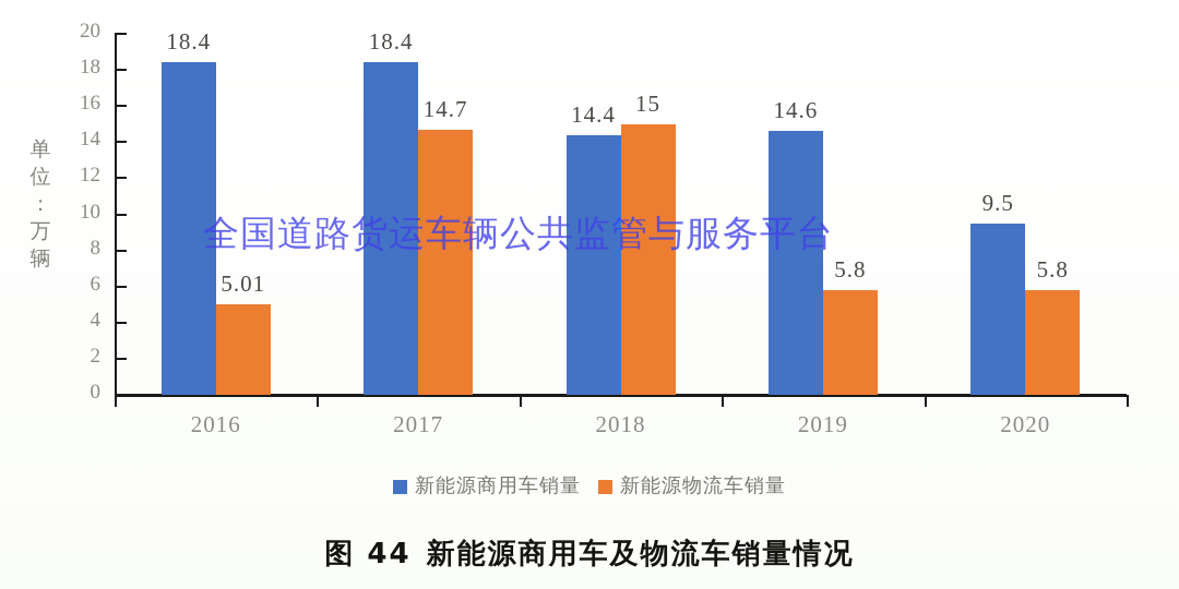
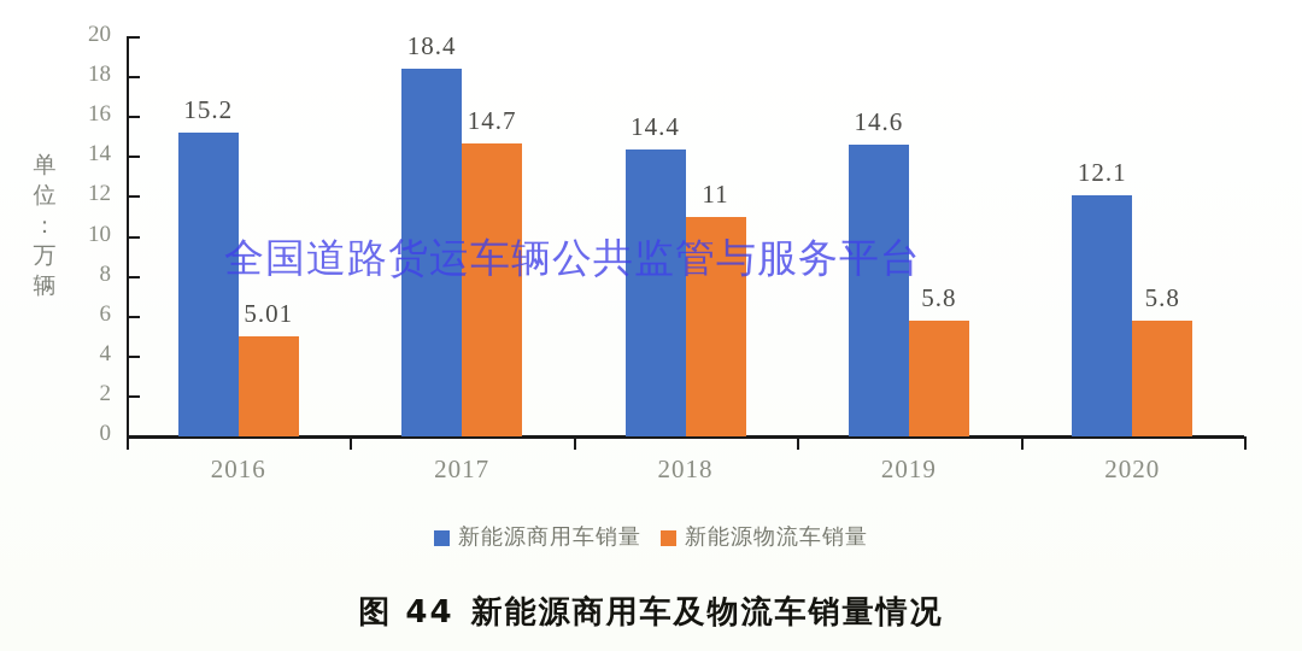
新能源商用车销量/2016: 18.4 -> 15.2
新能源物流车销量/2018: 15 -> 11
新能源商用车销量/2020: 9.5 -> 12.1
